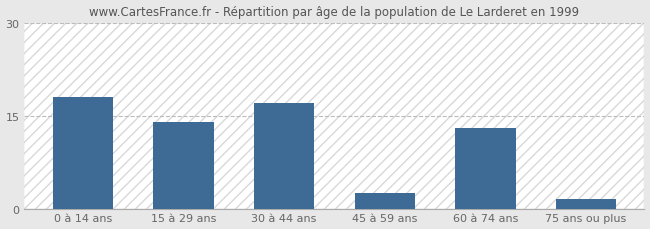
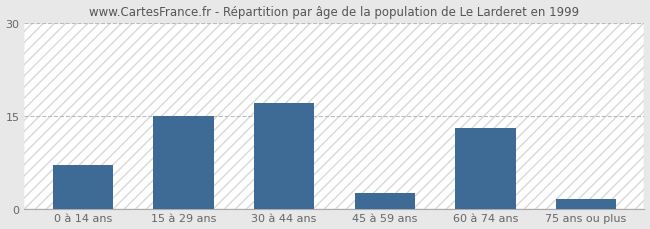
0 à 14 ans: 18.0 -> 7.0
15 à 29 ans: 14.0 -> 15.0
